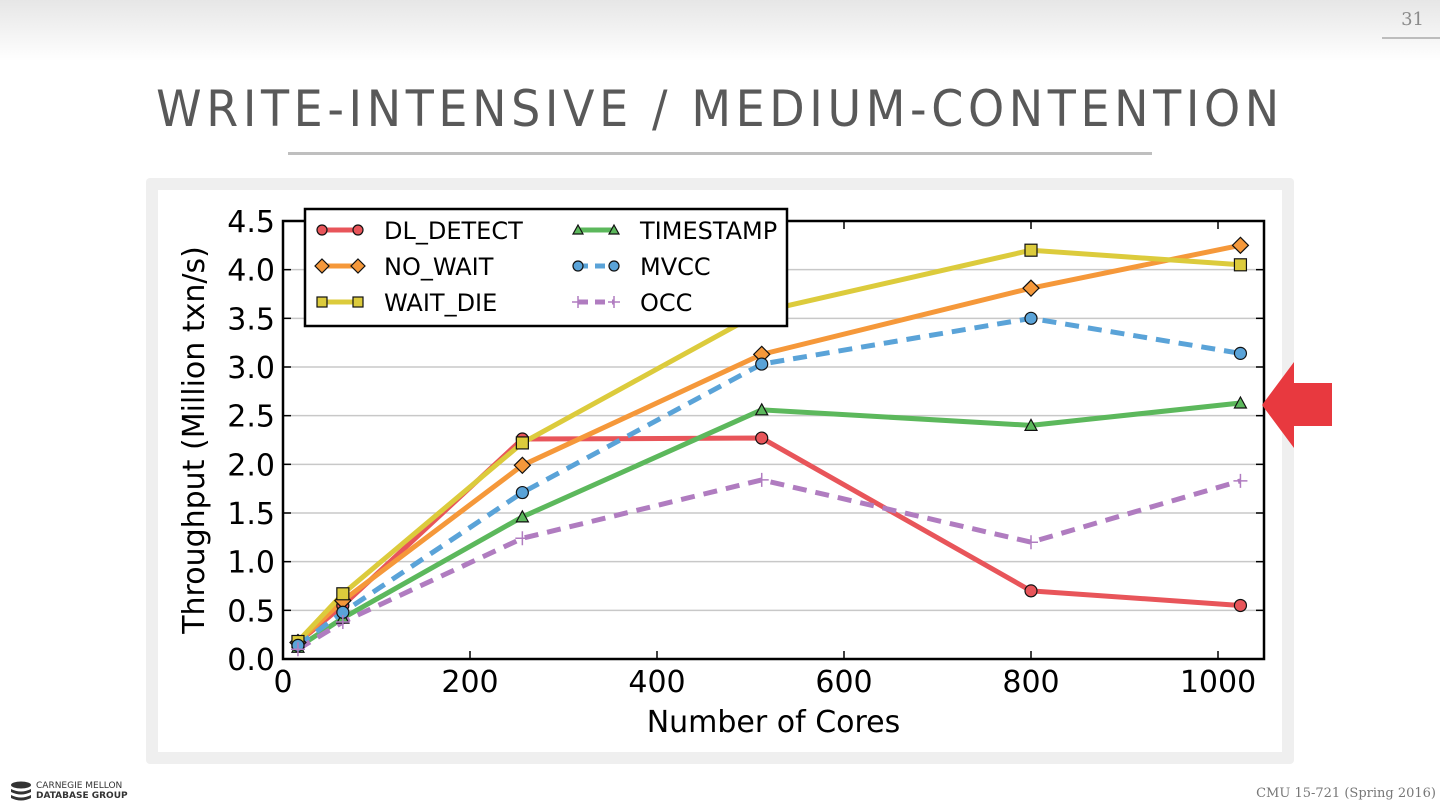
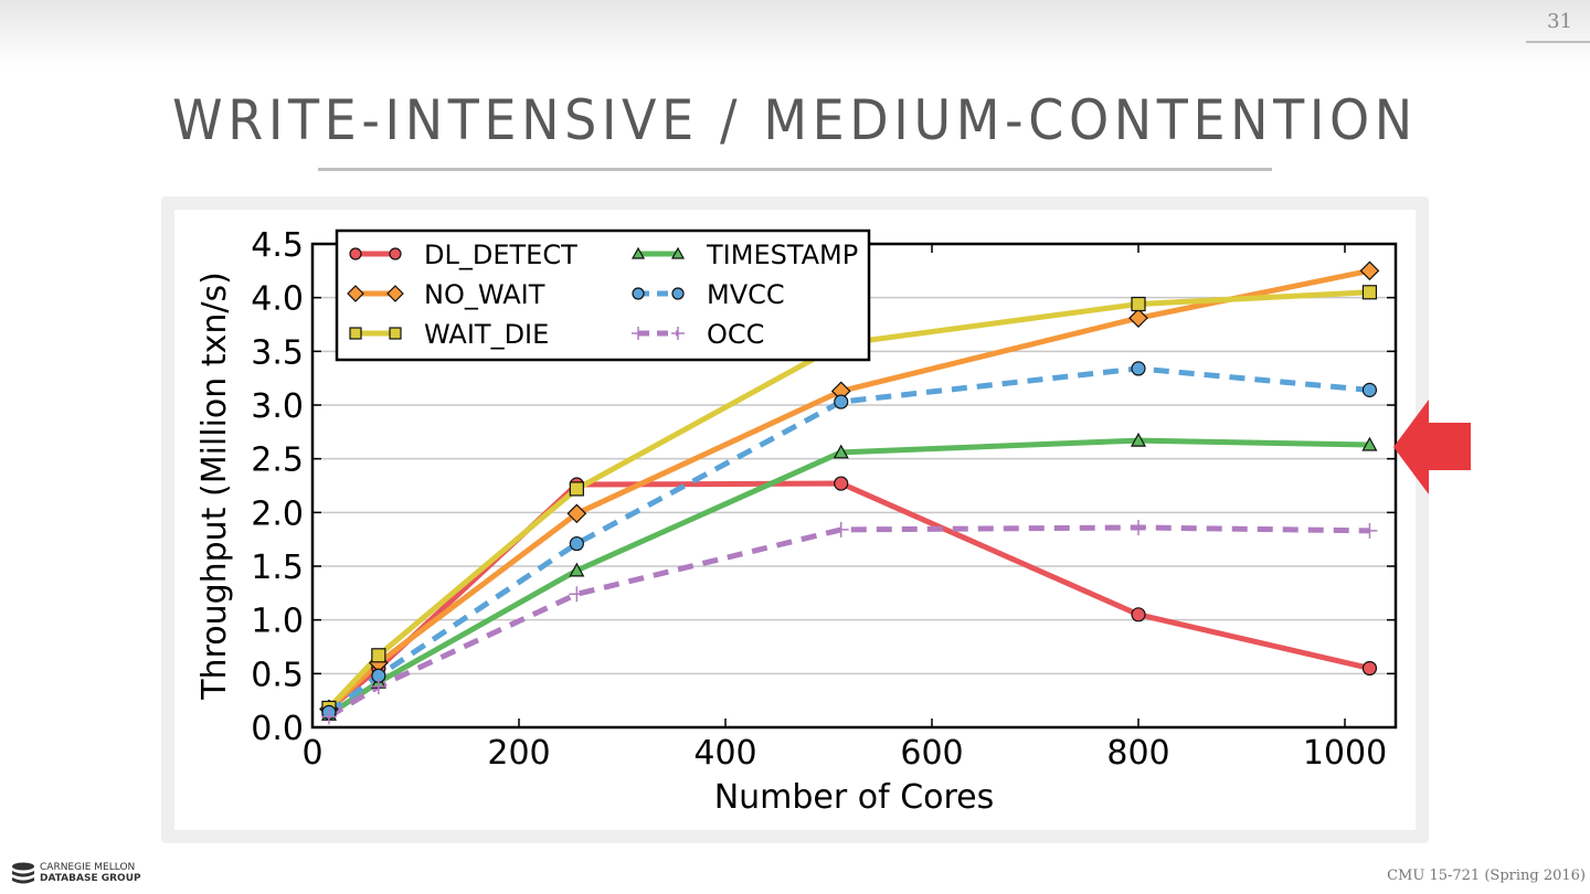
DL_DETECT/800: 0.7 -> 1.1
WAIT_DIE/800: 4.2 -> 3.9
TIMESTAMP/800: 2.4 -> 2.7
MVCC/800: 3.5 -> 3.3
OCC/800: 1.2 -> 1.9
